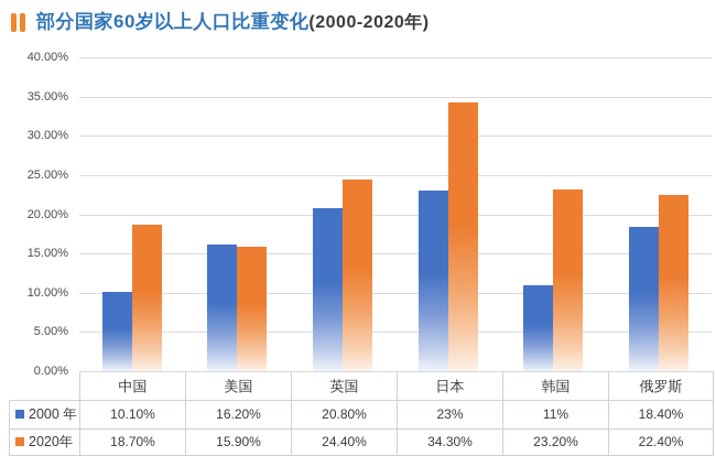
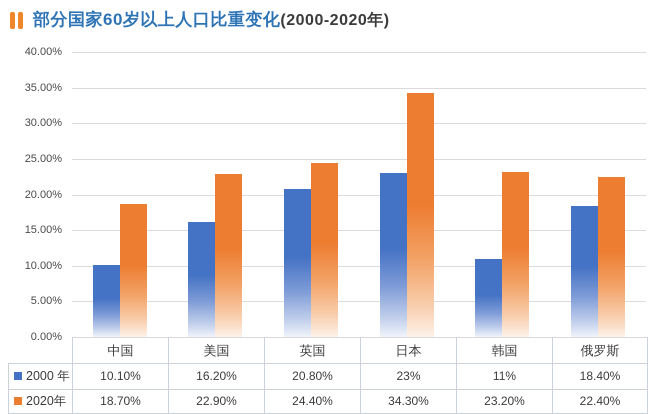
2020年/美国: 15.90% -> 22.90%
